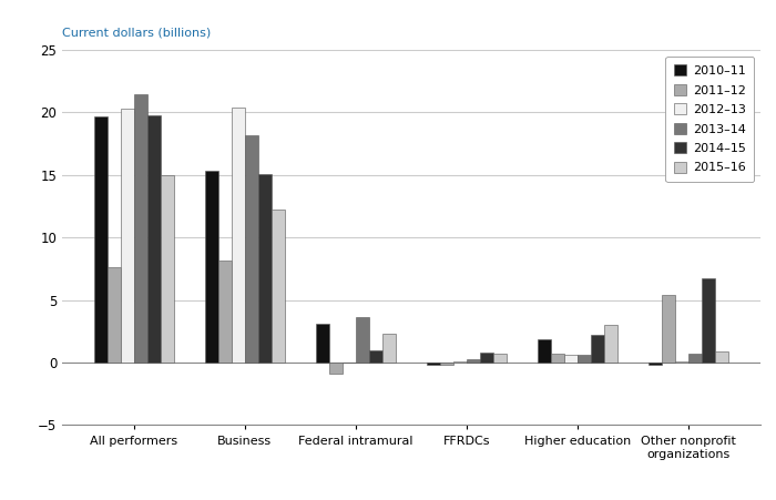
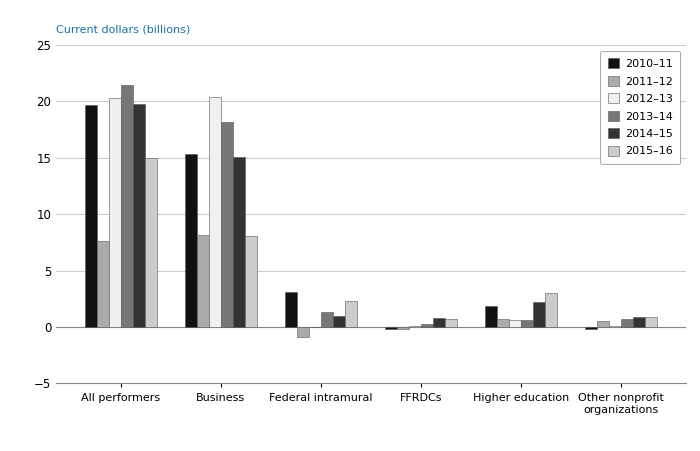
2015–16/Business: 12.2 -> 8.1
2013–14/Federal intramural: 3.6 -> 1.3
2011–12/Other nonprofit organizations: 5.4 -> 0.6
2014–15/Other nonprofit organizations: 6.7 -> 0.9
